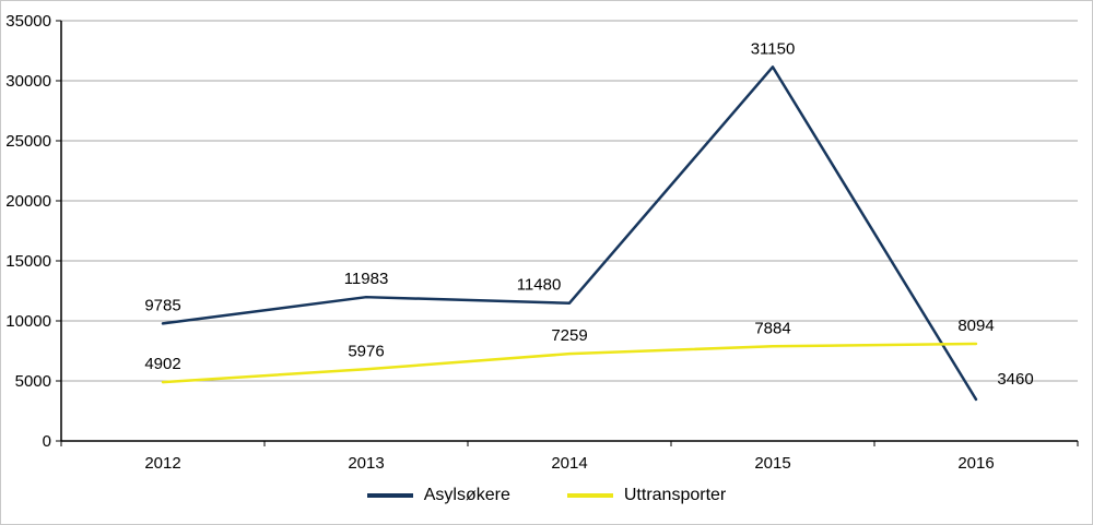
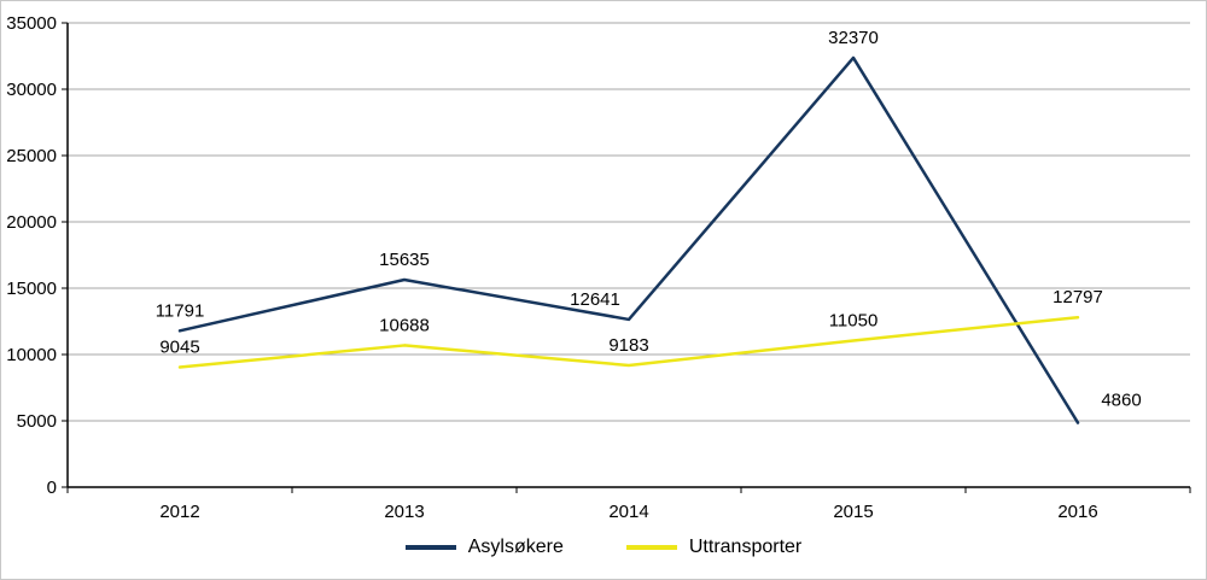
Asylsøkere/2012: 9785 -> 11791
Uttransporter/2012: 4902 -> 9045
Asylsøkere/2013: 11983 -> 15635
Uttransporter/2013: 5976 -> 10688
Asylsøkere/2014: 11480 -> 12641
Uttransporter/2014: 7259 -> 9183
Asylsøkere/2015: 31150 -> 32370
Uttransporter/2015: 7884 -> 11050
Asylsøkere/2016: 3460 -> 4860
Uttransporter/2016: 8094 -> 12797
